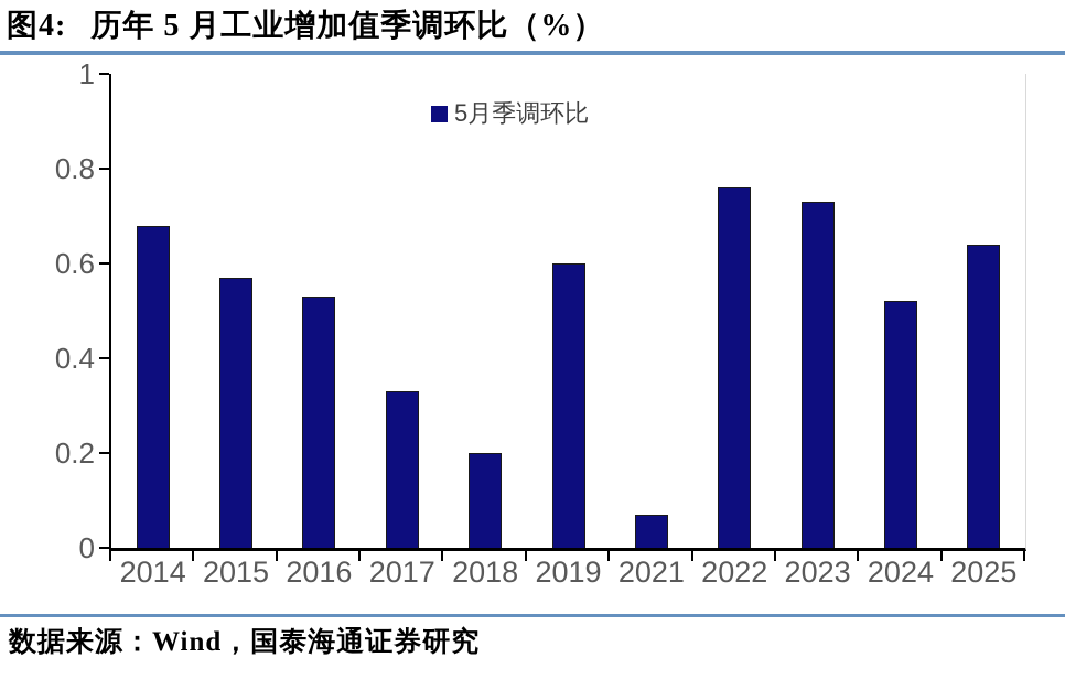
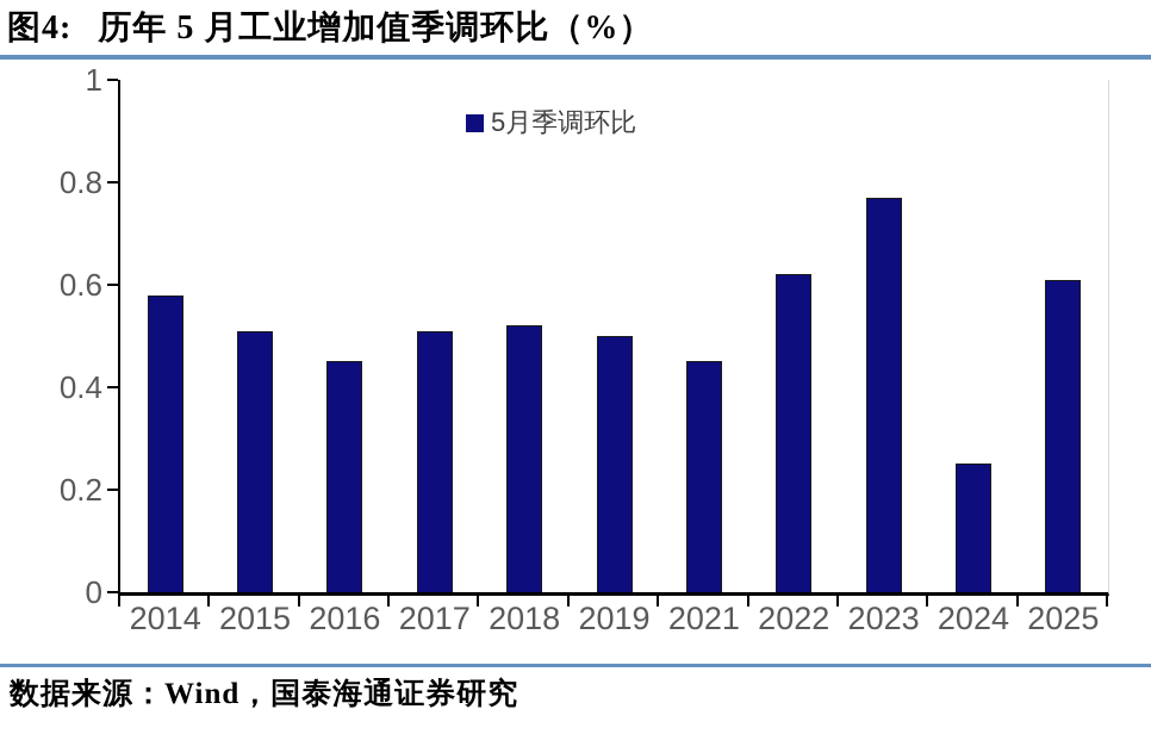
2014: 0.68 -> 0.58
2015: 0.57 -> 0.51
2016: 0.53 -> 0.45
2017: 0.33 -> 0.51
2018: 0.20 -> 0.52
2019: 0.60 -> 0.50
2021: 0.07 -> 0.45
2022: 0.76 -> 0.62
2023: 0.73 -> 0.77
2024: 0.52 -> 0.25
2025: 0.64 -> 0.61
